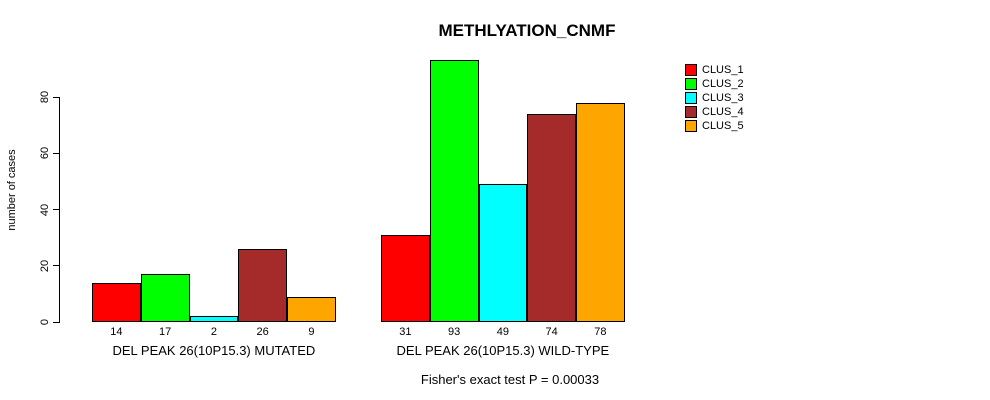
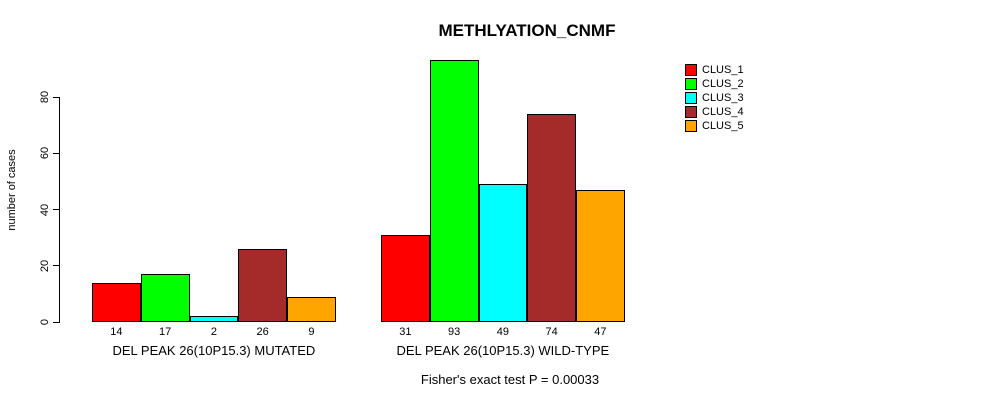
CLUS_5/DEL PEAK 26(10P15.3) WILD-TYPE: 78 -> 47
